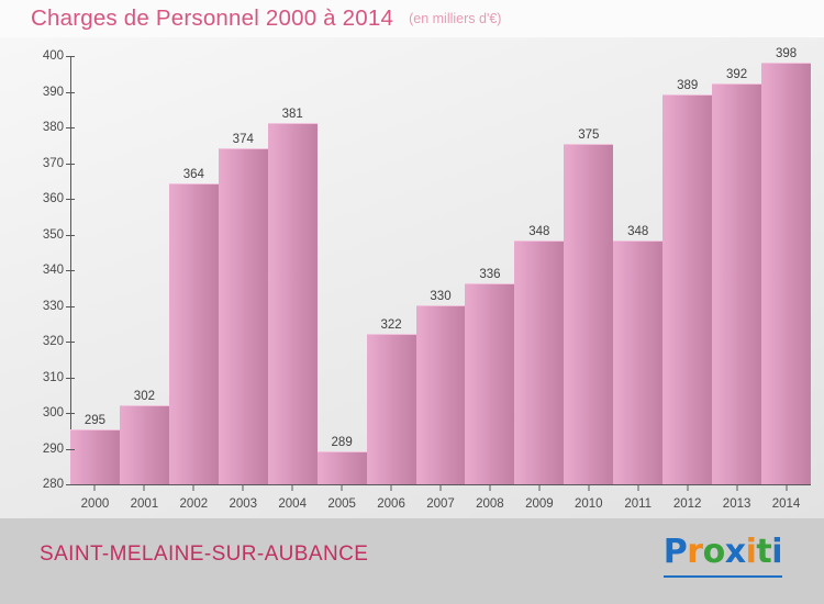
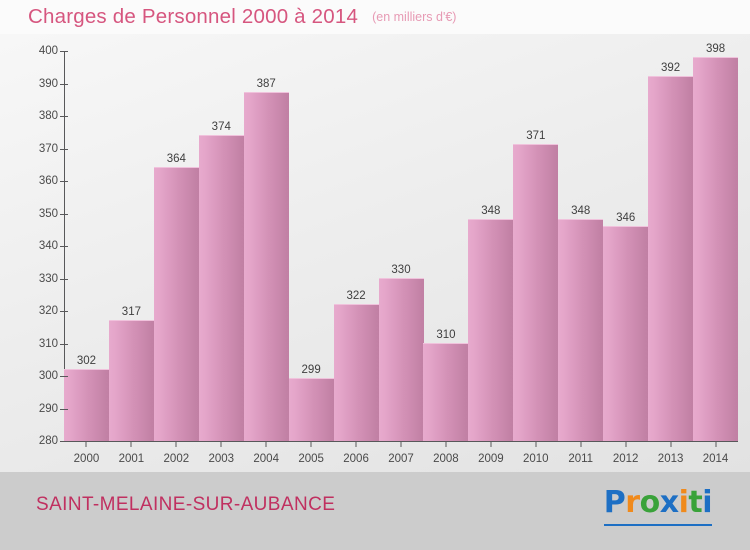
2000: 295 -> 302
2001: 302 -> 317
2004: 381 -> 387
2005: 289 -> 299
2008: 336 -> 310
2010: 375 -> 371
2012: 389 -> 346
